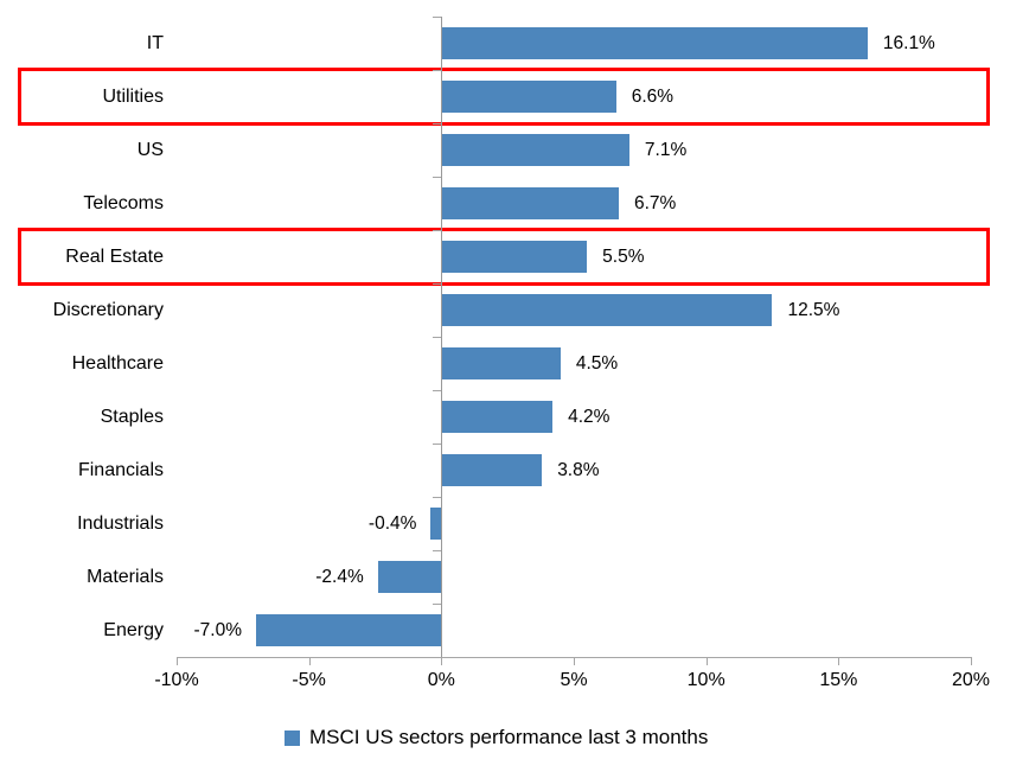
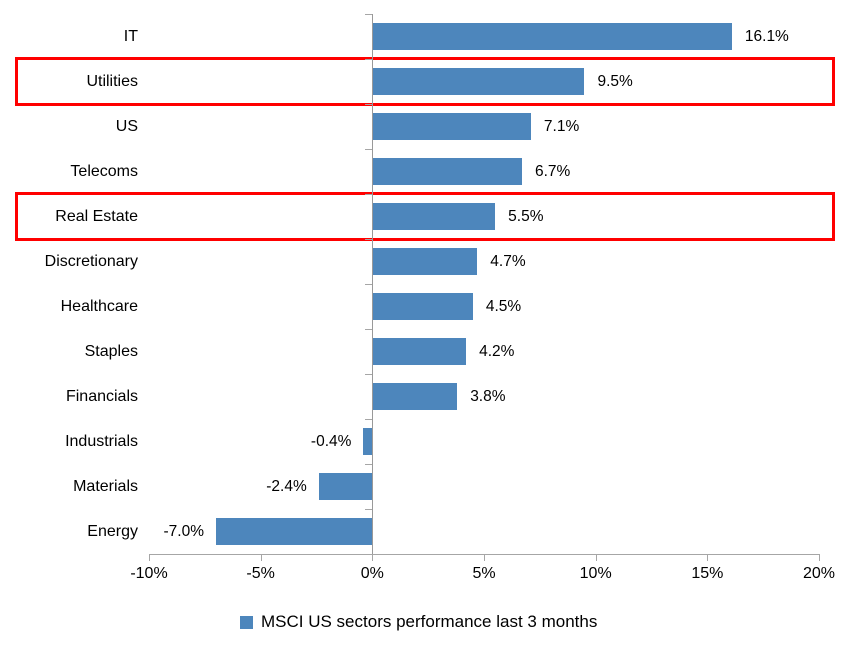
Utilities: 6.6% -> 9.5%
Discretionary: 12.5% -> 4.7%
